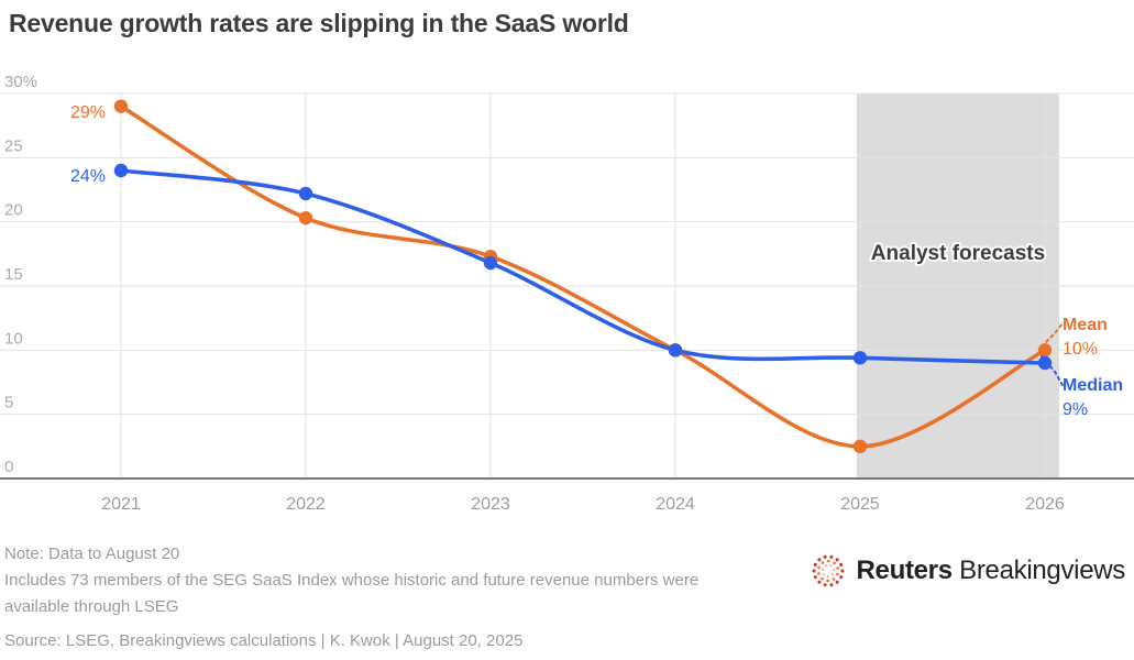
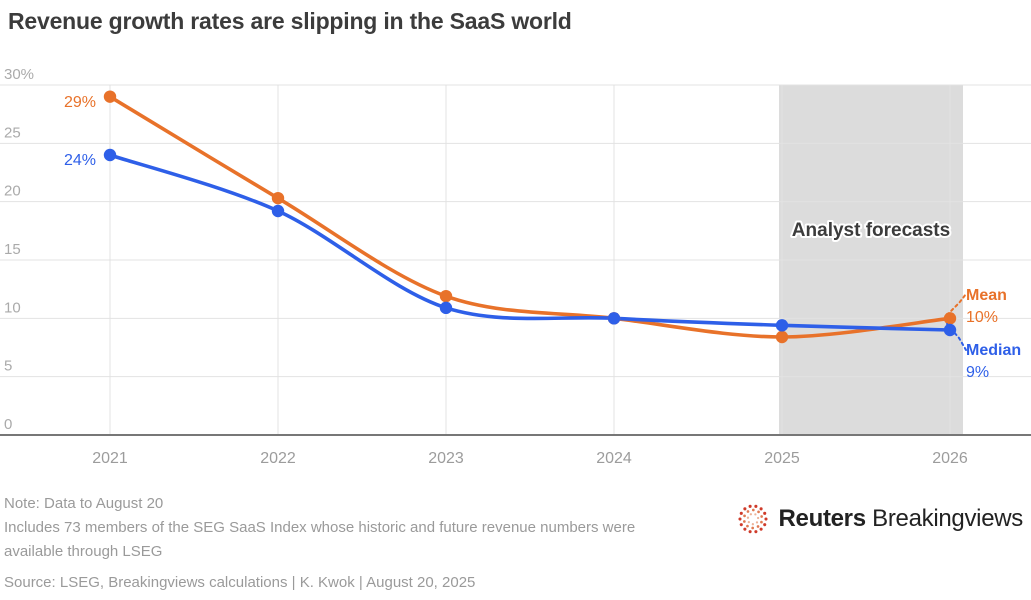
Median/2022: 22.2% -> 19.2%
Mean/2023: 17.3% -> 11.9%
Median/2023: 16.8% -> 10.9%
Mean/2025: 2.5% -> 8.4%
